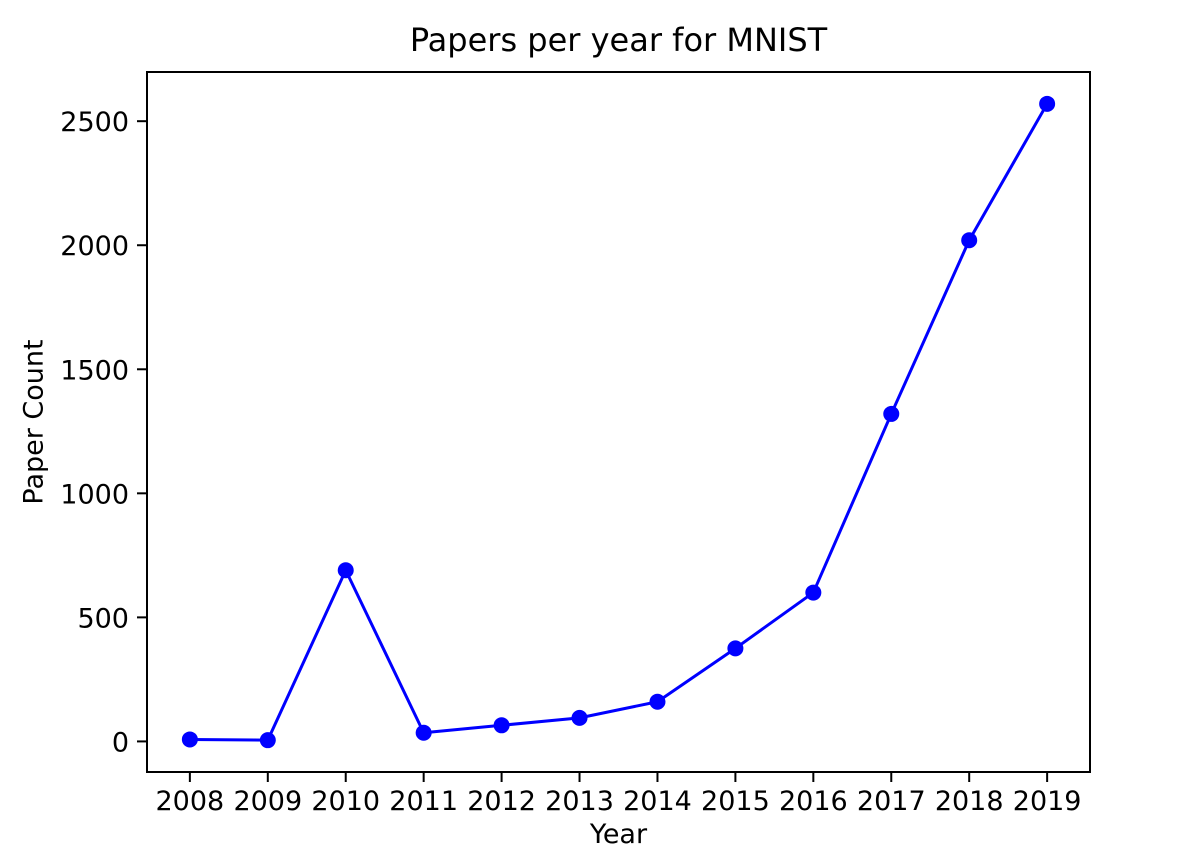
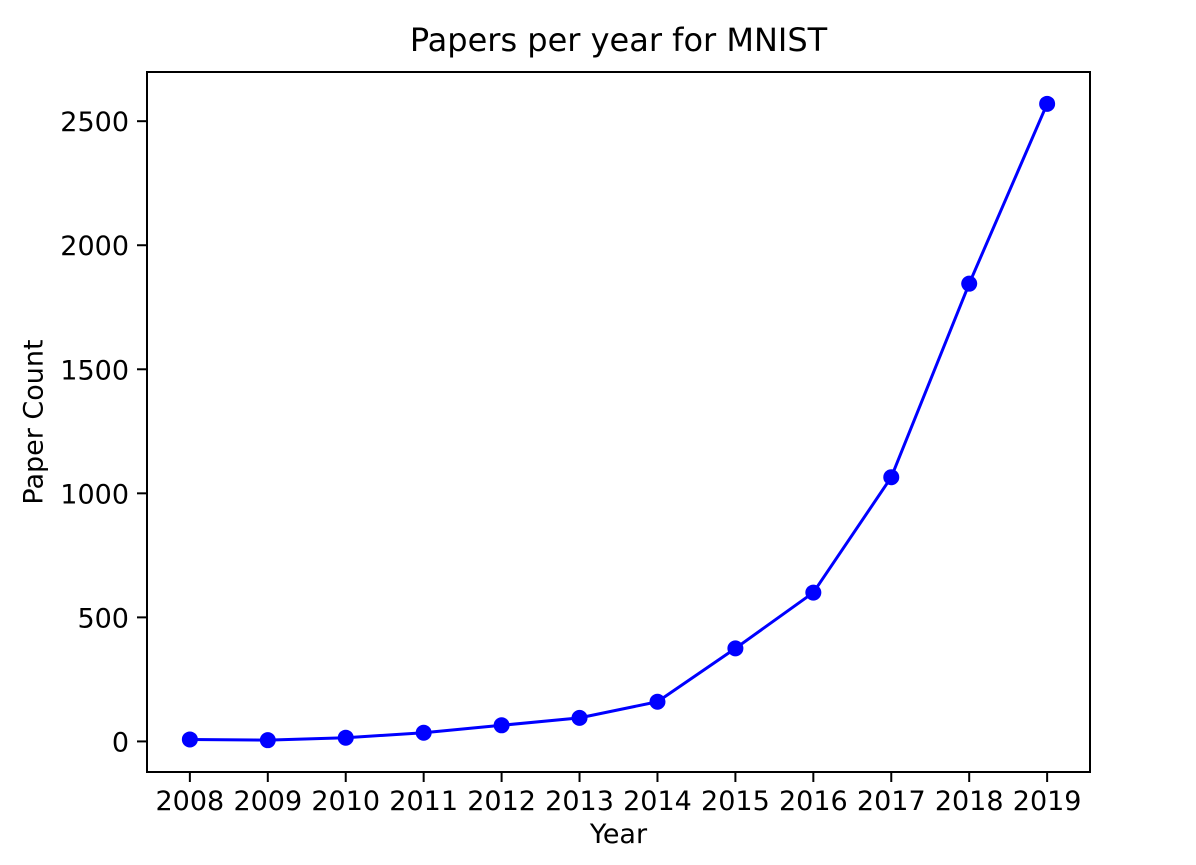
2010: 690 -> 20
2017: 1320 -> 1060
2018: 2020 -> 1840
